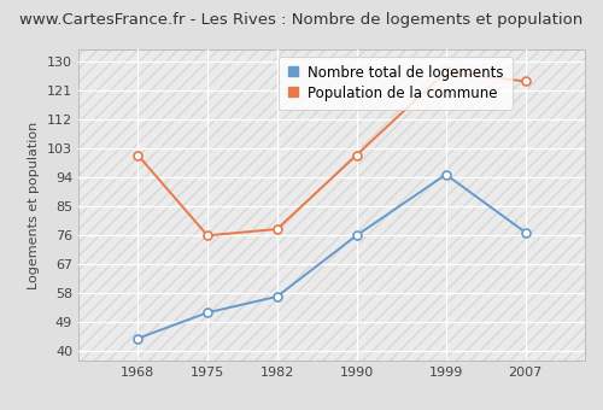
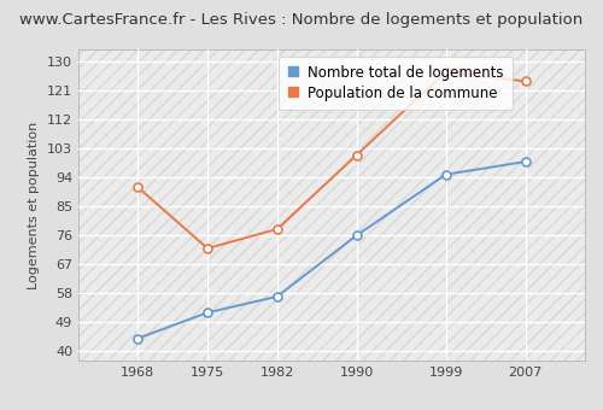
Population de la commune/1968: 101 -> 91
Population de la commune/1975: 76 -> 72
Nombre total de logements/2007: 77 -> 99
